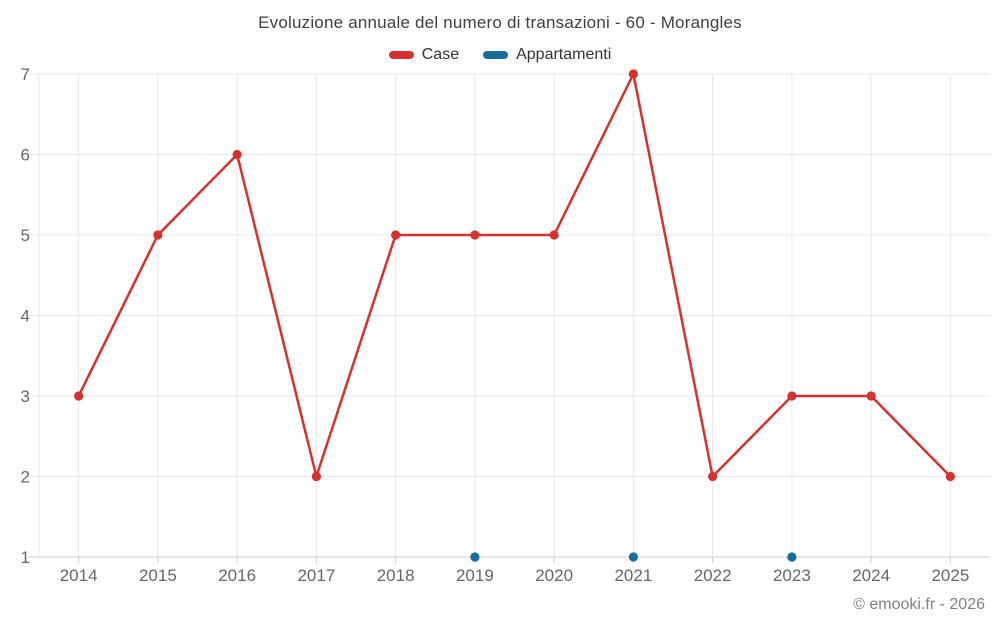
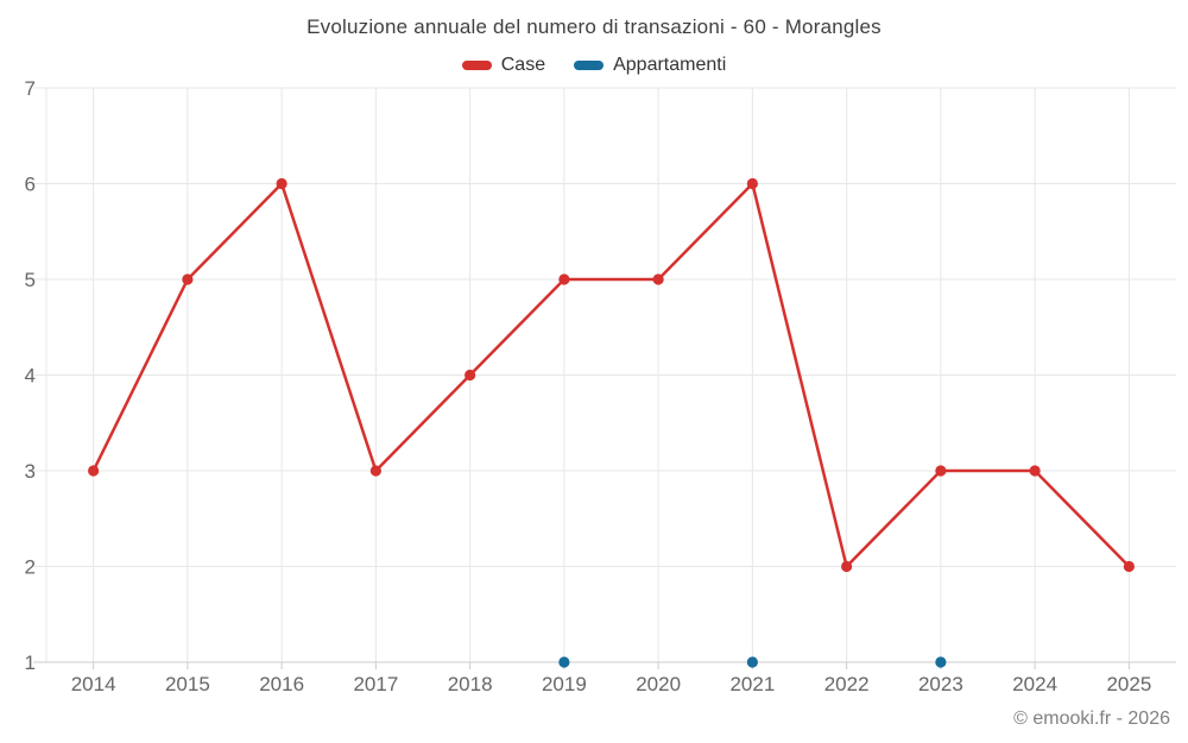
Case/2017: 2 -> 3
Case/2018: 5 -> 4
Case/2021: 7 -> 6
